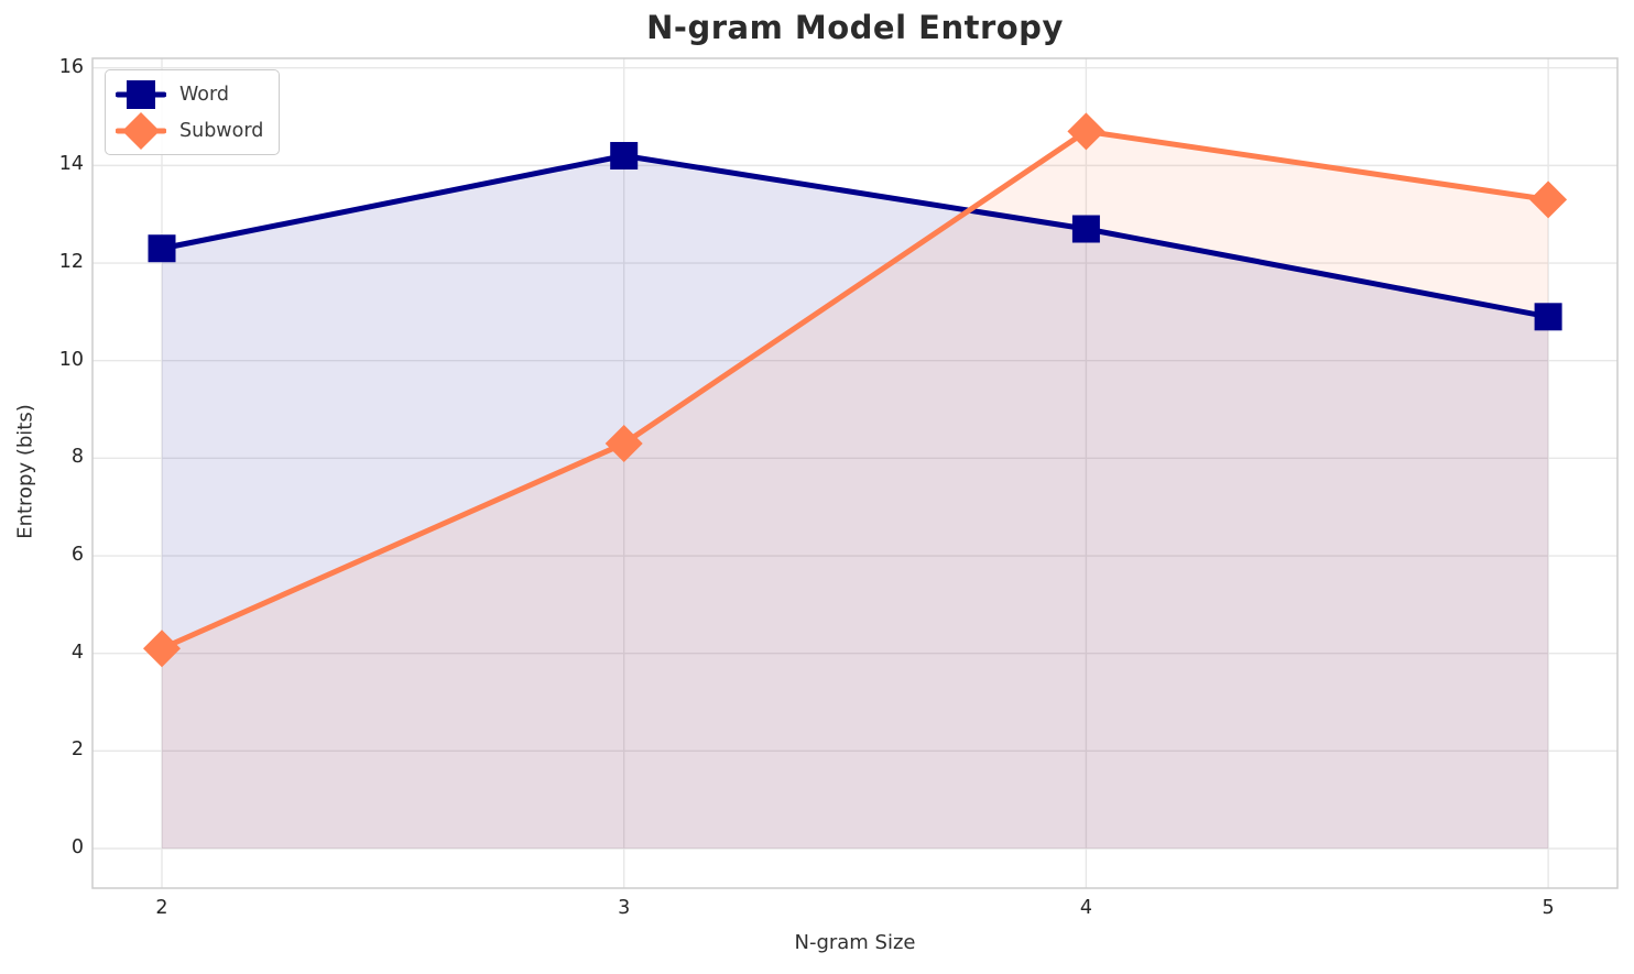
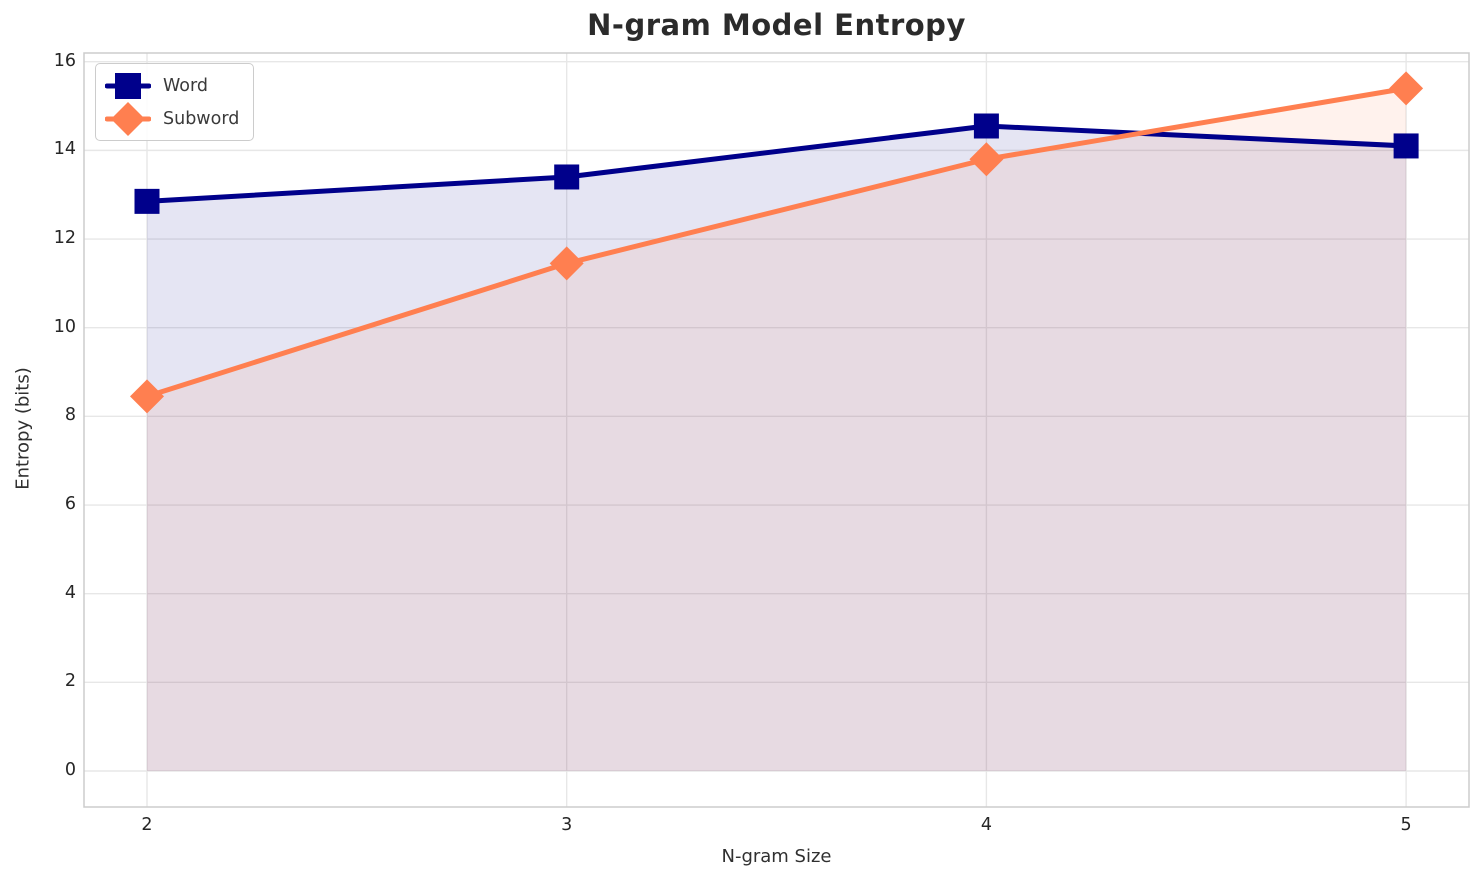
Word/2: 12.3 -> 12.8
Subword/2: 4.1 -> 8.4
Word/3: 14.2 -> 13.4
Subword/3: 8.3 -> 11.4
Word/4: 12.7 -> 14.6
Subword/4: 14.7 -> 13.8
Word/5: 10.9 -> 14.1
Subword/5: 13.3 -> 15.4
